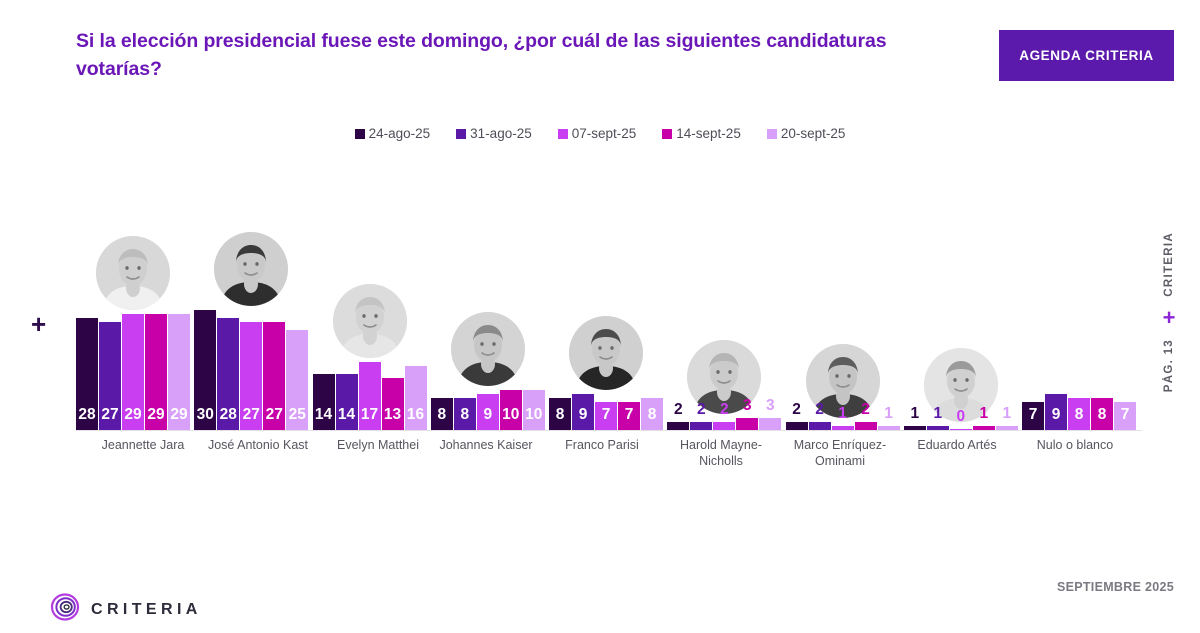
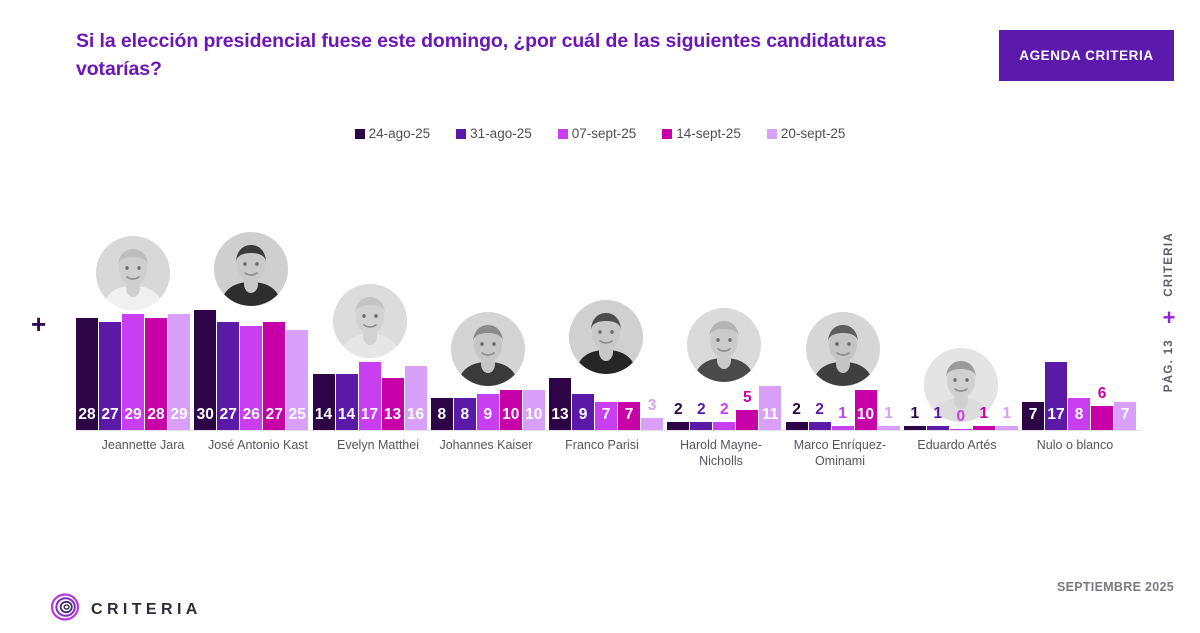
14-sept-25/Jeannette Jara: 29 -> 28
31-ago-25/José Antonio Kast: 28 -> 27
07-sept-25/José Antonio Kast: 27 -> 26
24-ago-25/Franco Parisi: 8 -> 13
20-sept-25/Franco Parisi: 8 -> 3
14-sept-25/Harold Mayne-Nicholls: 3 -> 5
20-sept-25/Harold Mayne-Nicholls: 3 -> 11
14-sept-25/Marco Enríquez-Ominami: 2 -> 10
31-ago-25/Nulo o blanco: 9 -> 17
14-sept-25/Nulo o blanco: 8 -> 6
